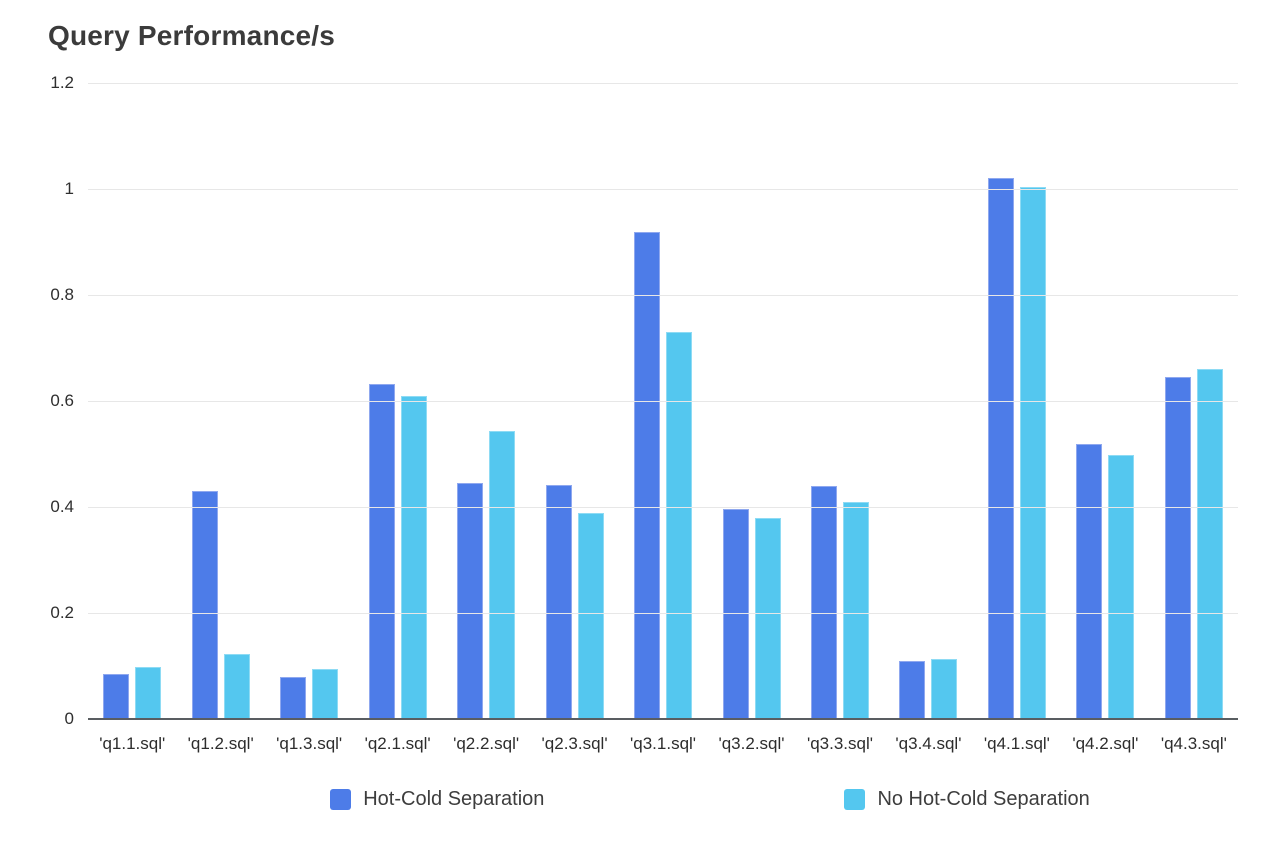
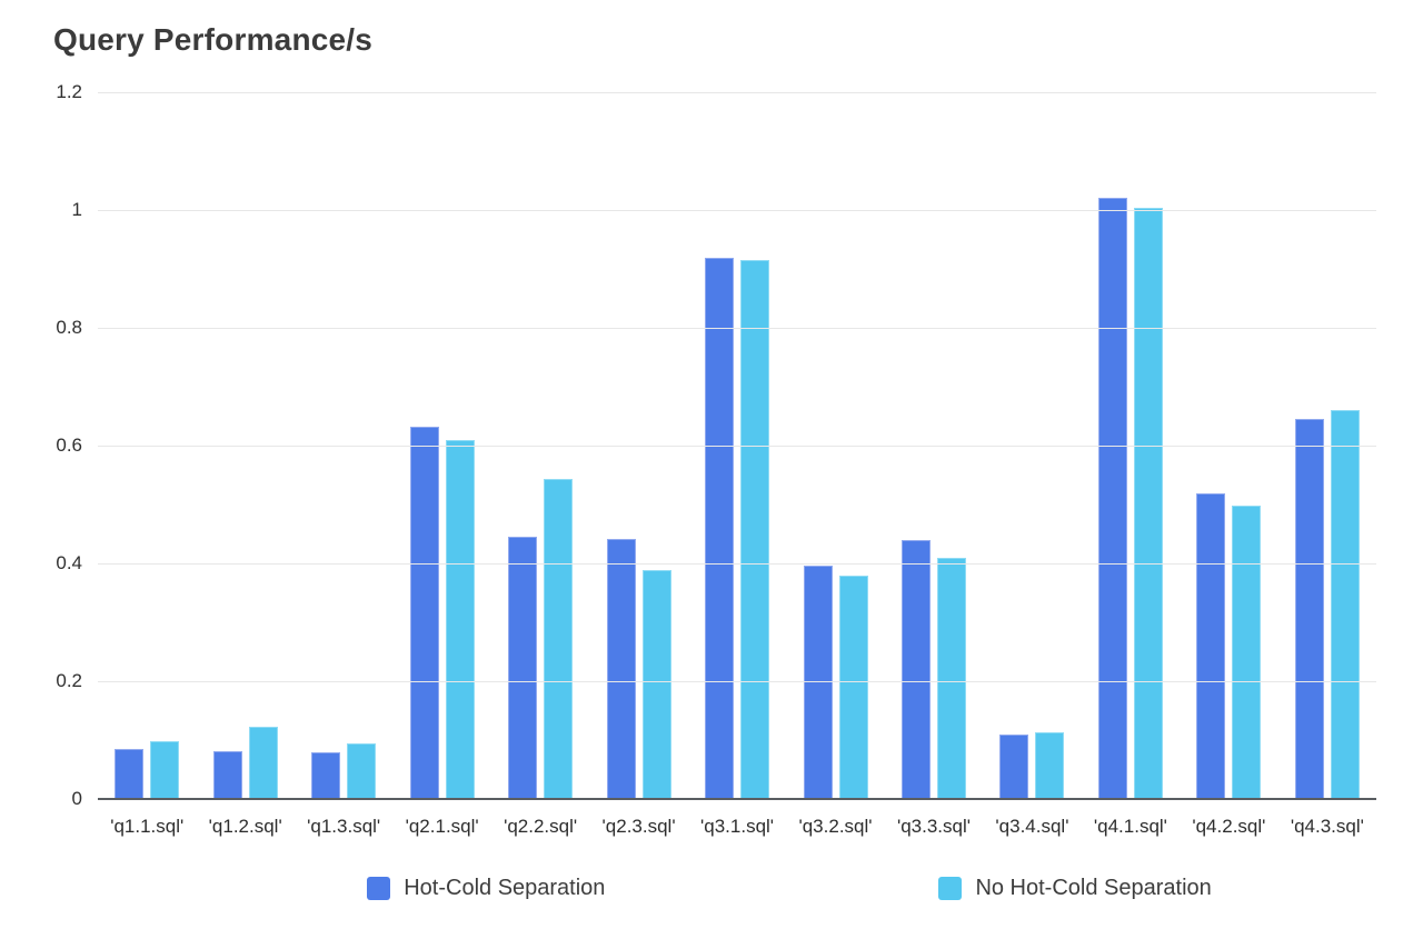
Hot-Cold Separation/'q1.2.sql': 0.43 -> 0.08
No Hot-Cold Separation/'q3.1.sql': 0.73 -> 0.92
